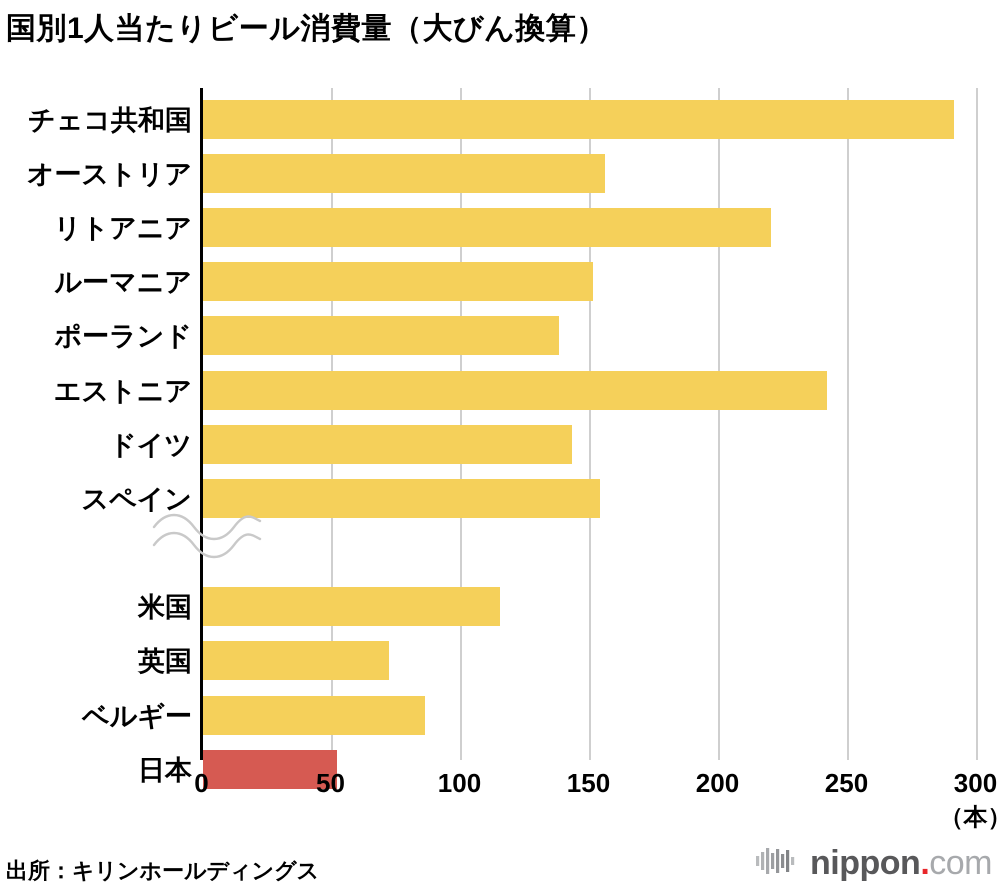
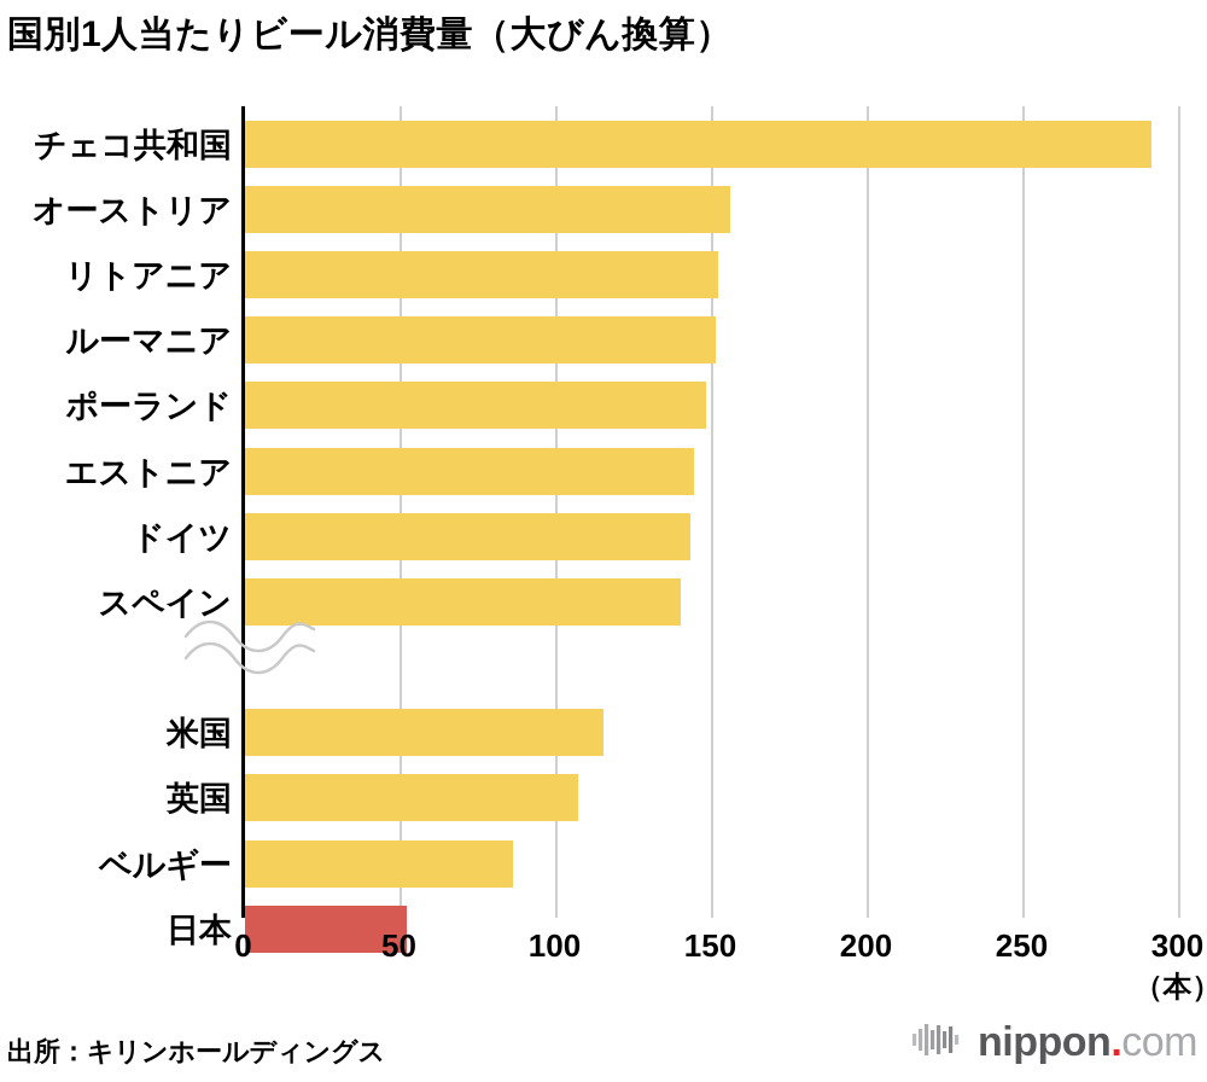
リトアニア: 220 -> 152
ポーランド: 138 -> 148
エストニア: 242 -> 144
スペイン: 154 -> 140
英国: 72 -> 107
